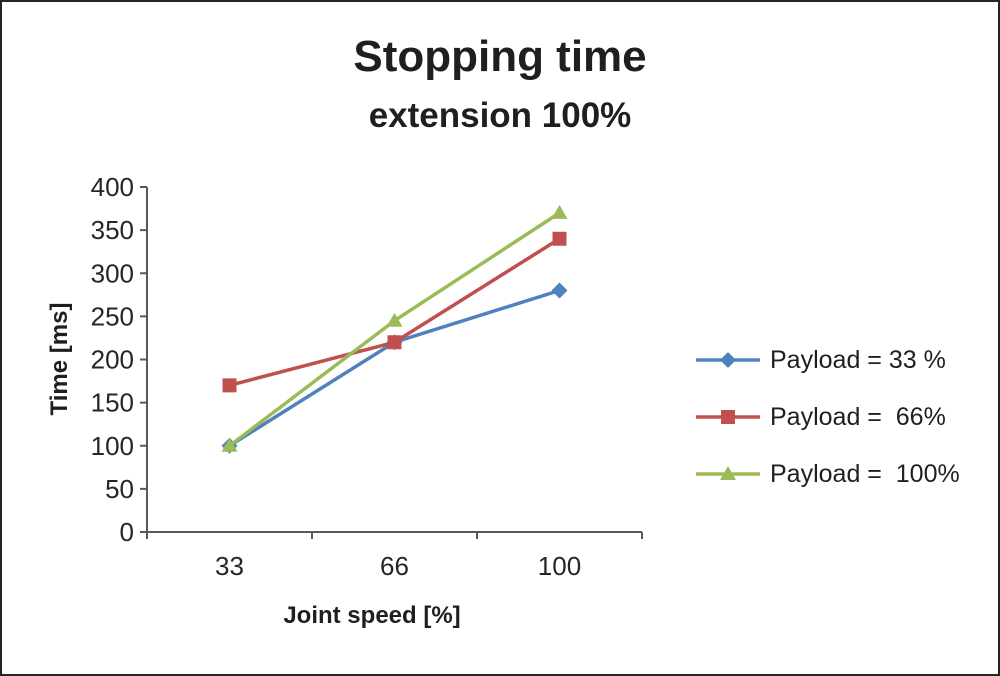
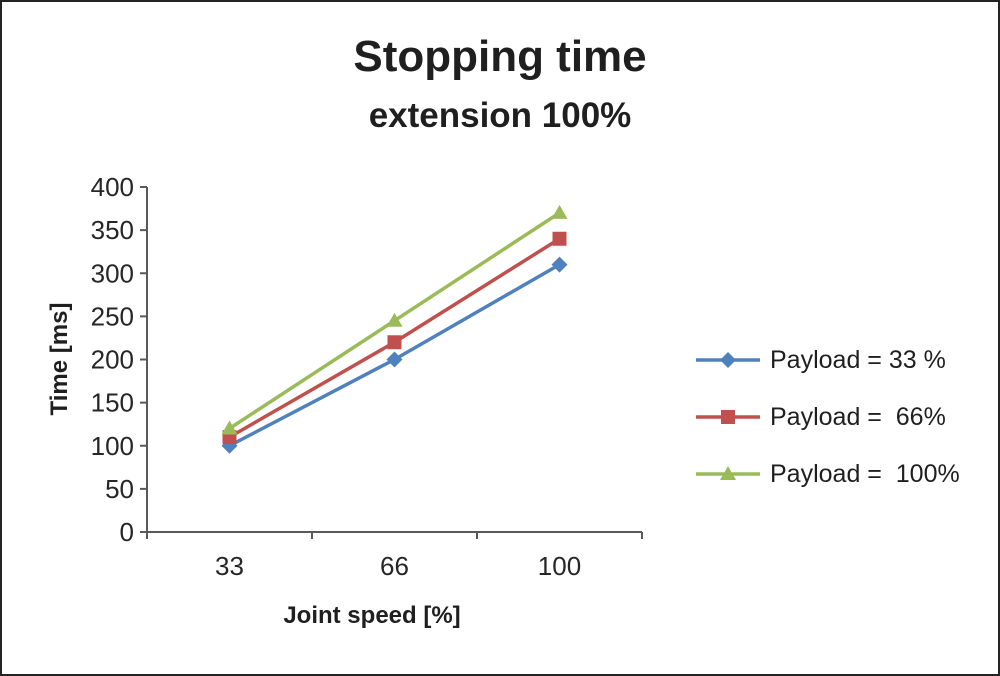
Payload = 66%/33: 170 -> 110
Payload = 100%/33: 100 -> 120
Payload = 33 %/66: 220 -> 200
Payload = 33 %/100: 280 -> 310
